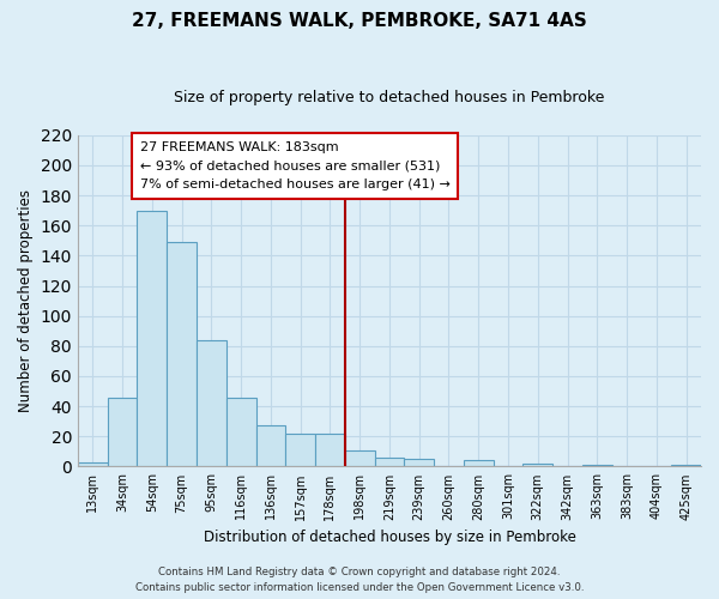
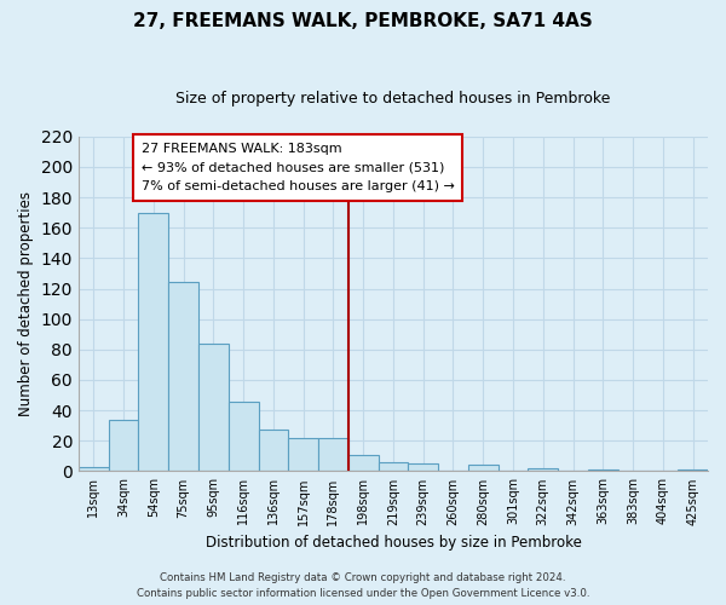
34sqm: 46 -> 34
75sqm: 149 -> 124
